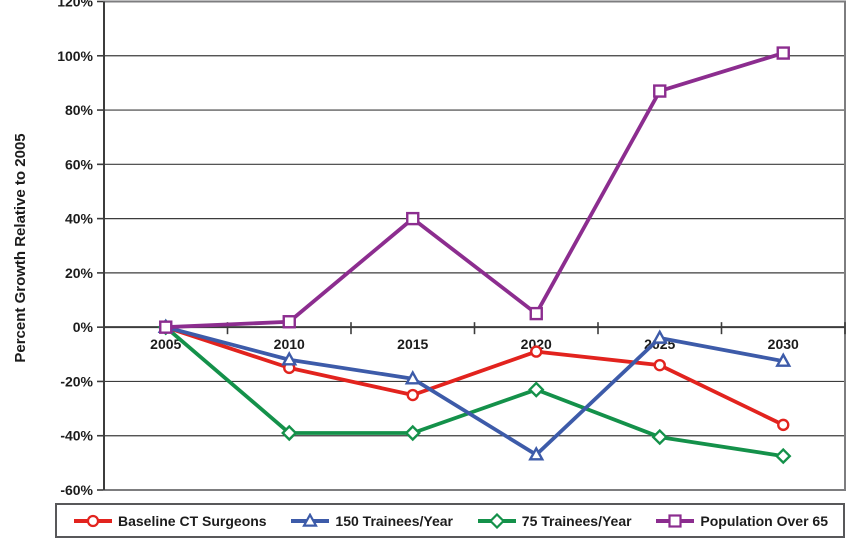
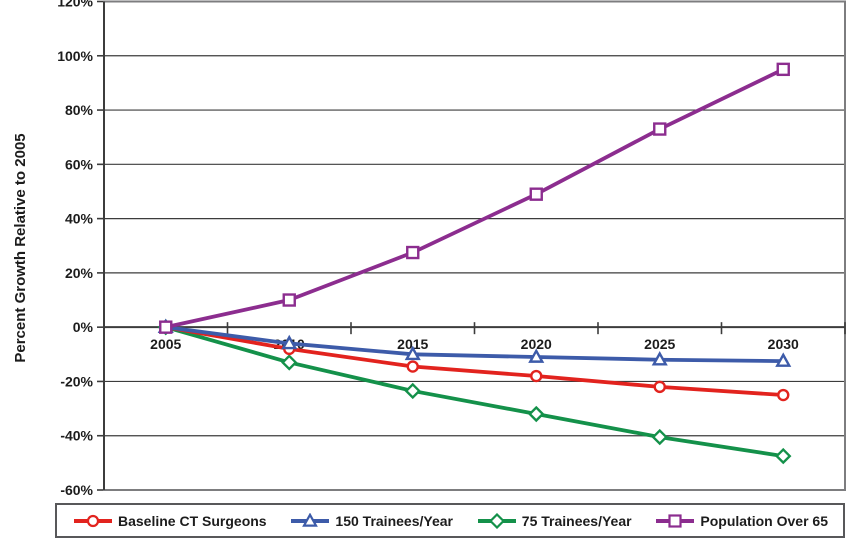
Baseline CT Surgeons/2010: -15% -> -8%
150 Trainees/Year/2010: -12% -> -6%
75 Trainees/Year/2010: -39% -> -13%
Population Over 65/2010: 2% -> 10%
Baseline CT Surgeons/2015: -25% -> -14%
150 Trainees/Year/2015: -19% -> -10%
75 Trainees/Year/2015: -39% -> -24%
Population Over 65/2015: 40% -> 28%
Baseline CT Surgeons/2020: -9% -> -18%
150 Trainees/Year/2020: -47% -> -11%
75 Trainees/Year/2020: -23% -> -32%
Population Over 65/2020: 5% -> 49%
Baseline CT Surgeons/2025: -14% -> -22%
150 Trainees/Year/2025: -4% -> -12%
Population Over 65/2025: 87% -> 73%
Baseline CT Surgeons/2030: -36% -> -25%
Population Over 65/2030: 101% -> 95%
